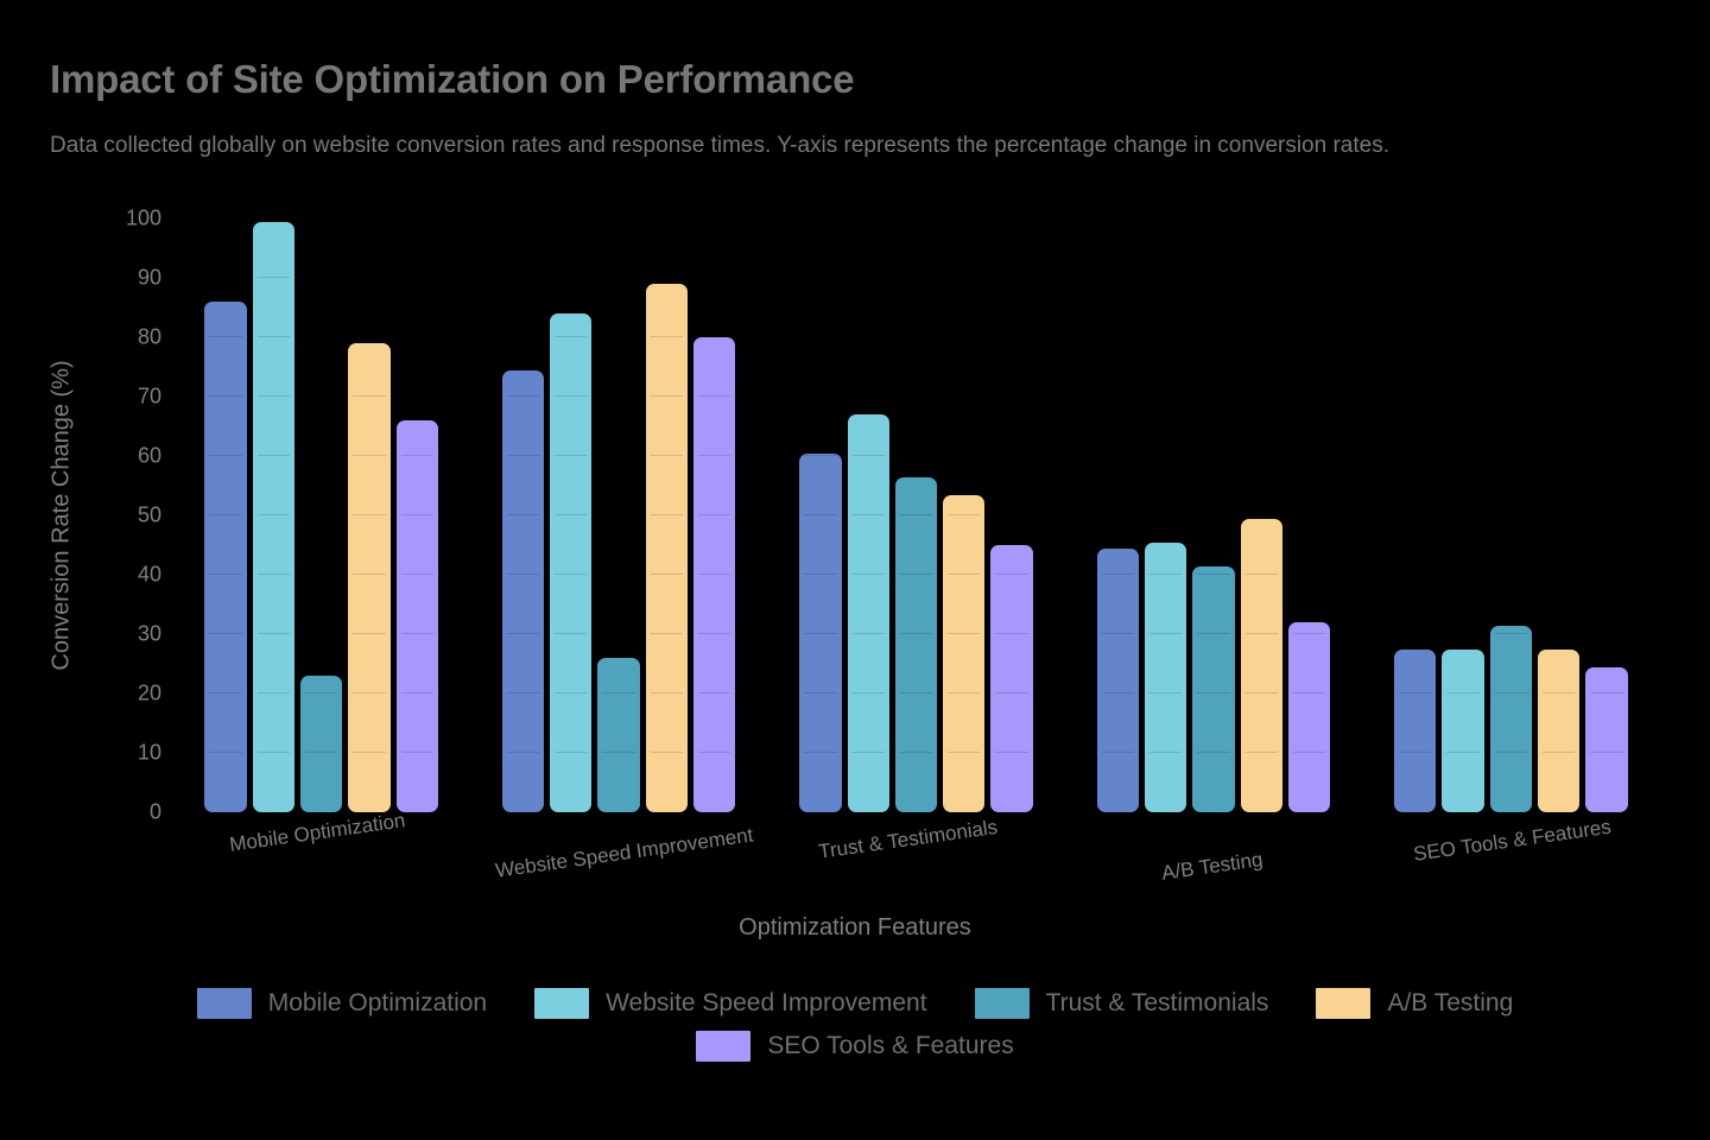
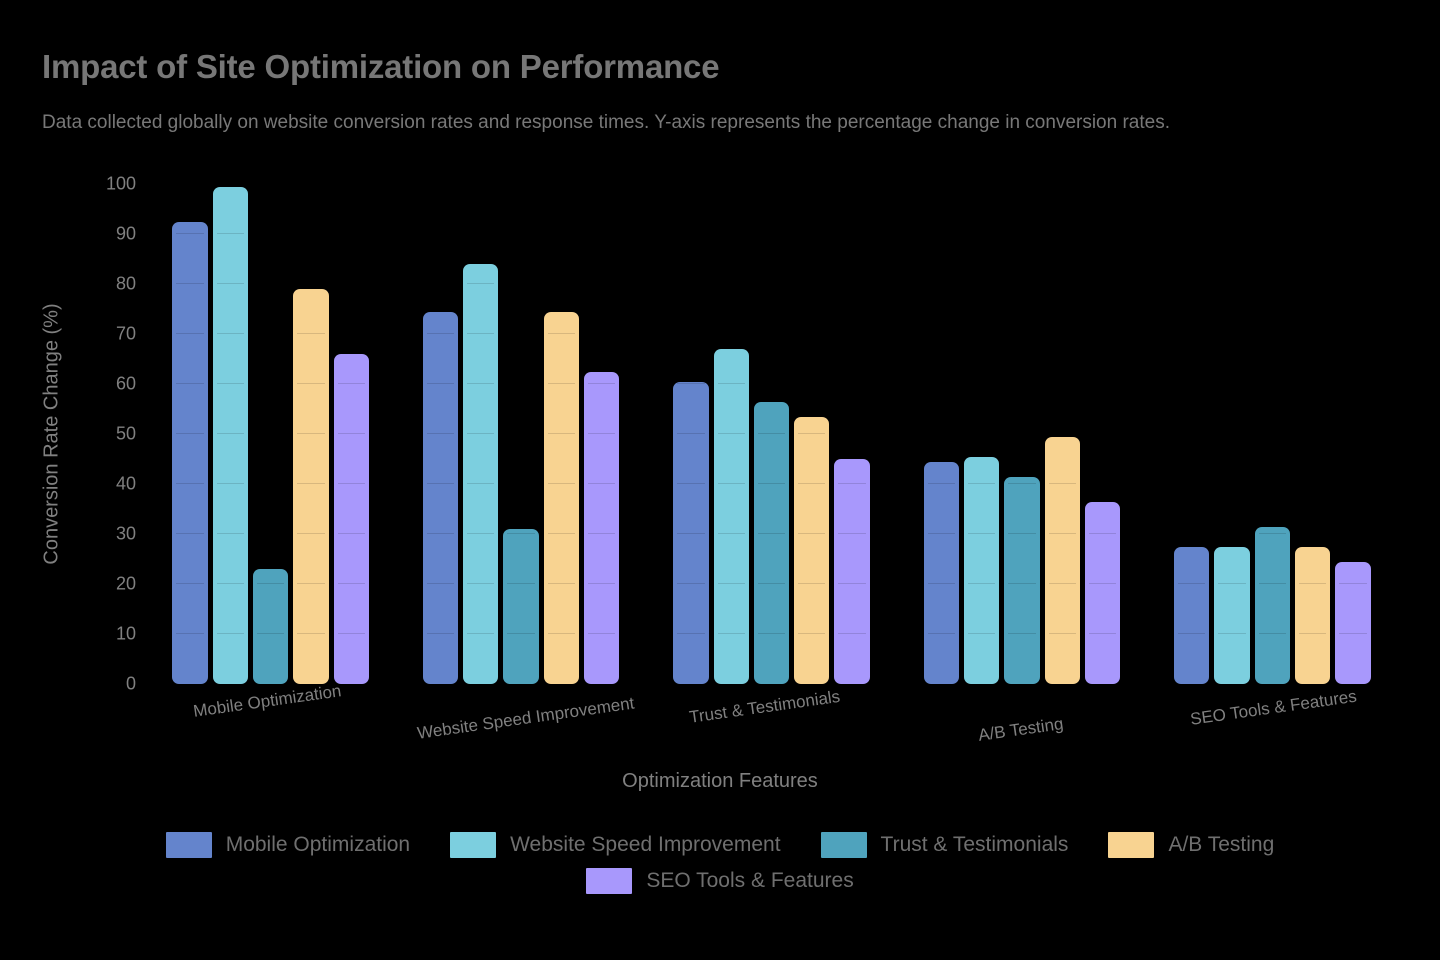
Mobile Optimization/Mobile Optimization: 86 -> 92
Trust & Testimonials/Website Speed Improvement: 26 -> 31
A/B Testing/Website Speed Improvement: 89 -> 74
SEO Tools & Features/Website Speed Improvement: 80 -> 62
SEO Tools & Features/A/B Testing: 32 -> 36
